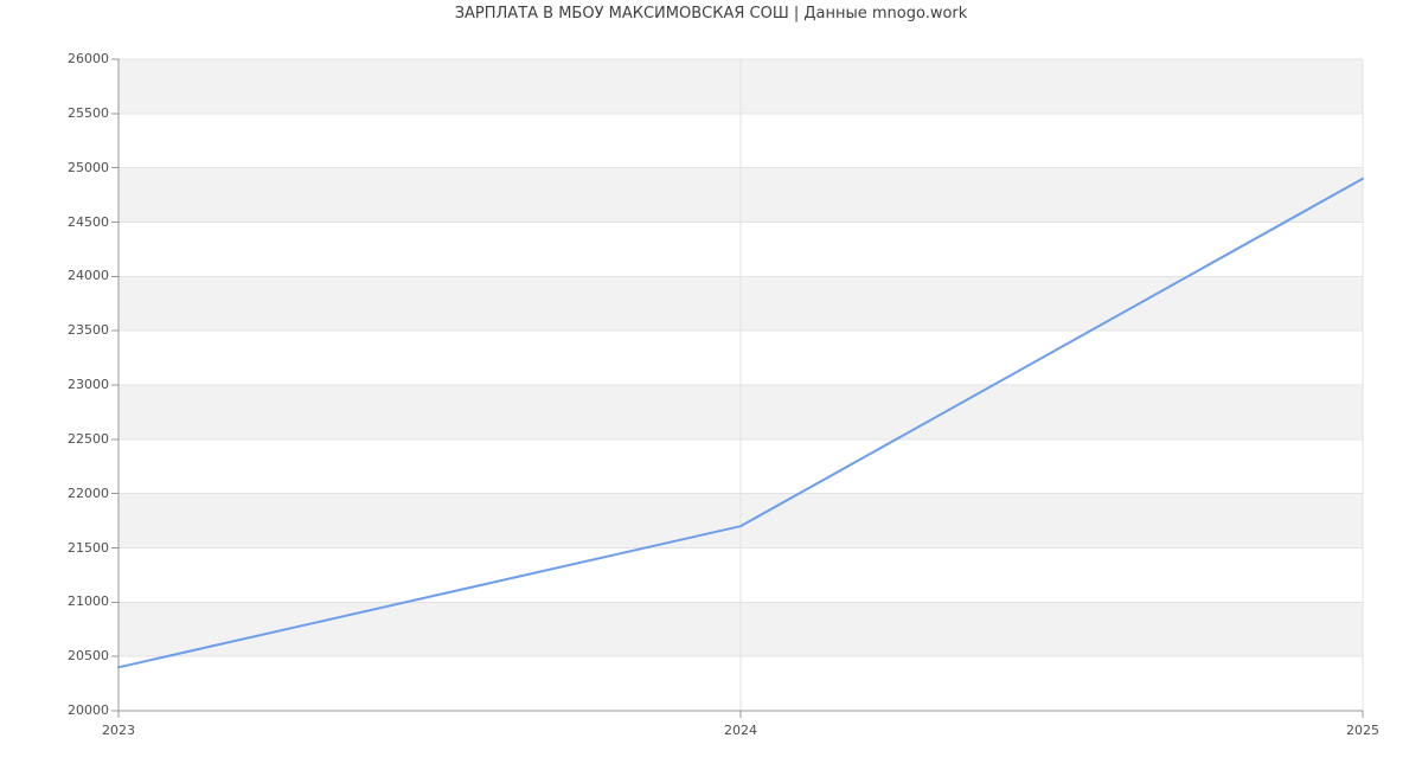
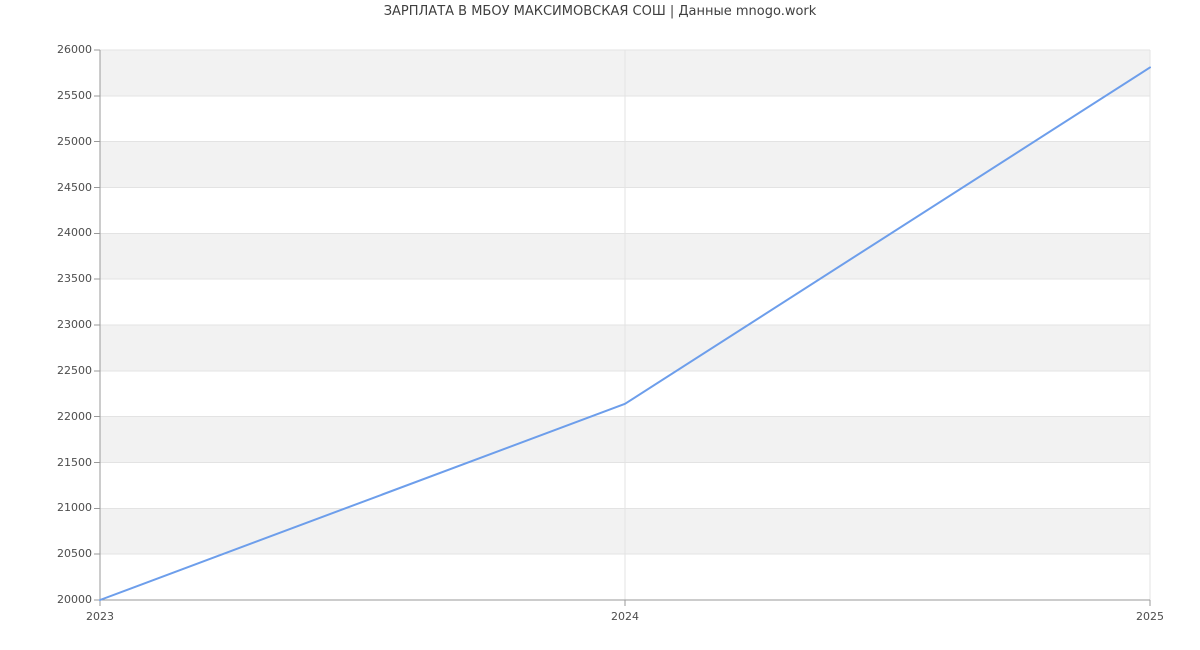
2023: 20400 -> 20000
2024: 21700 -> 22100
2025: 24900 -> 25800
